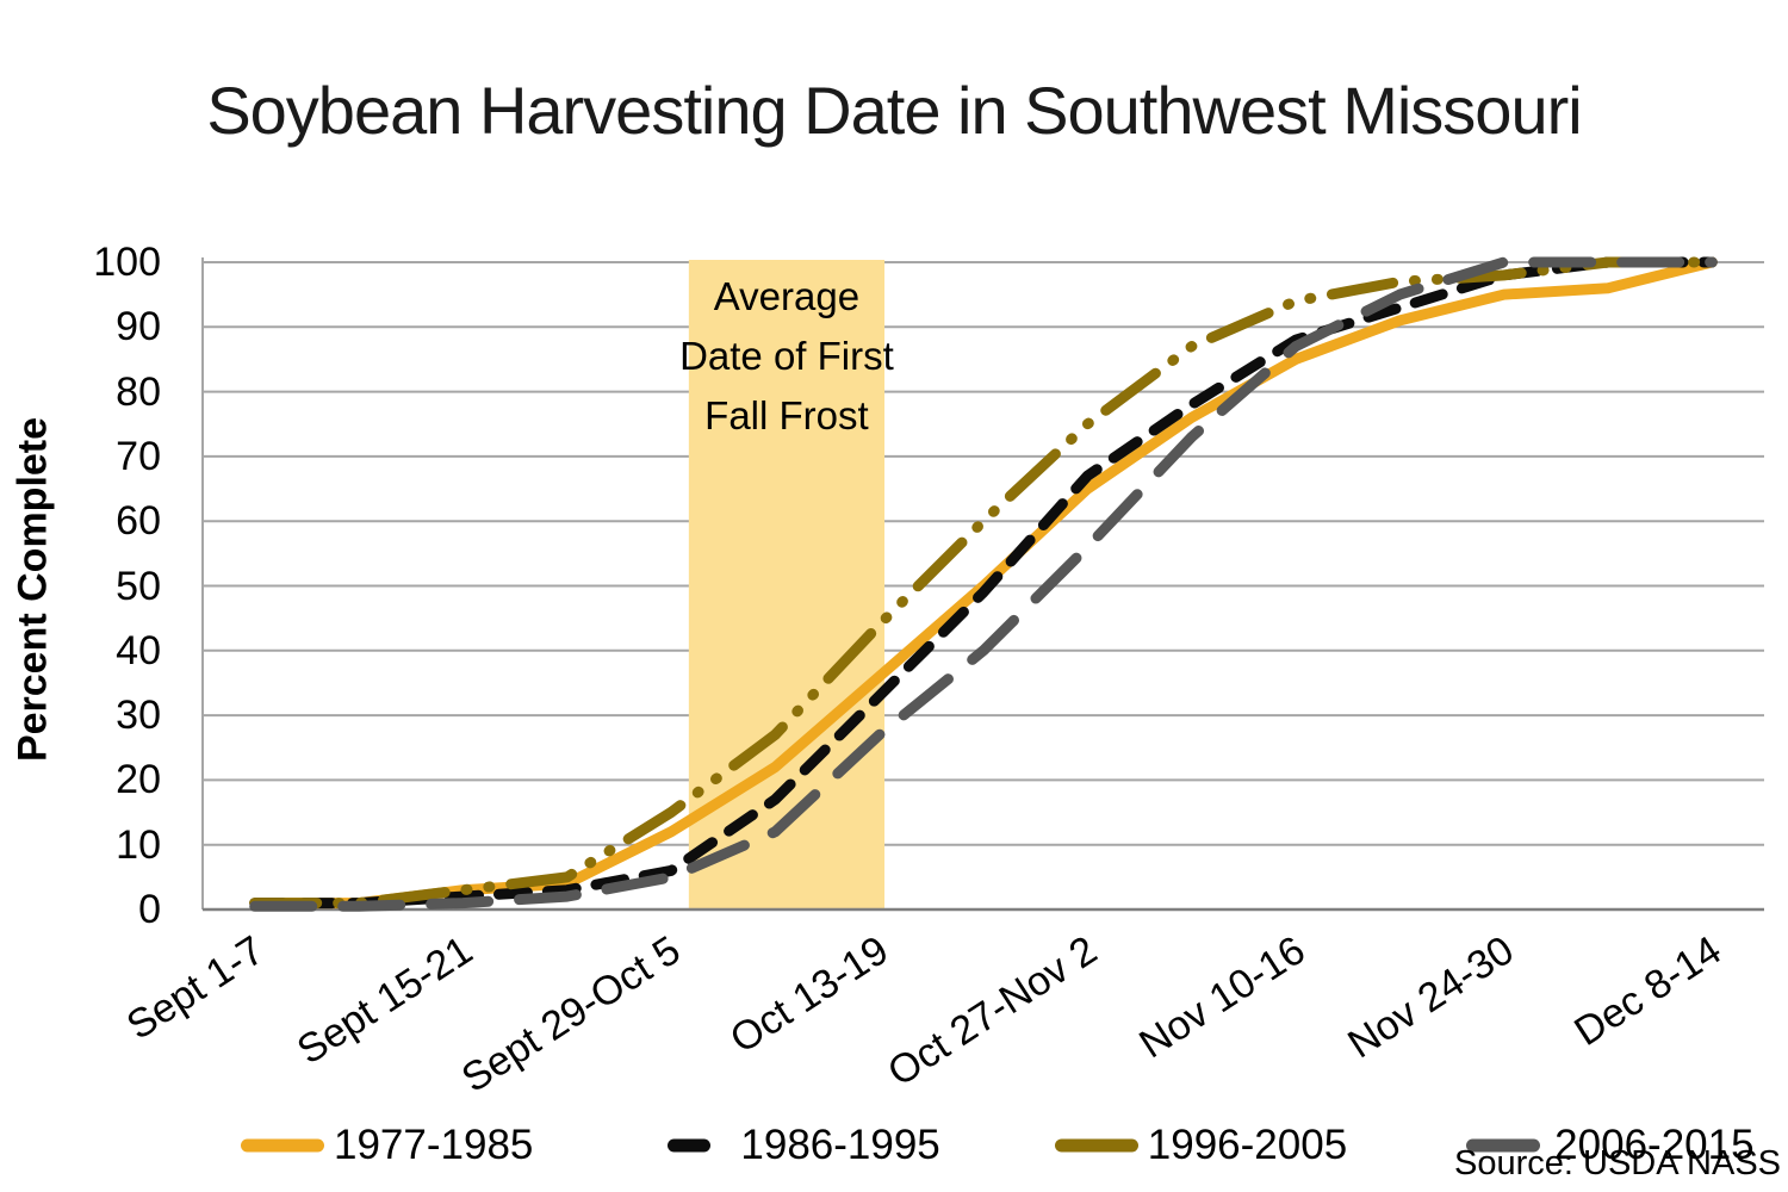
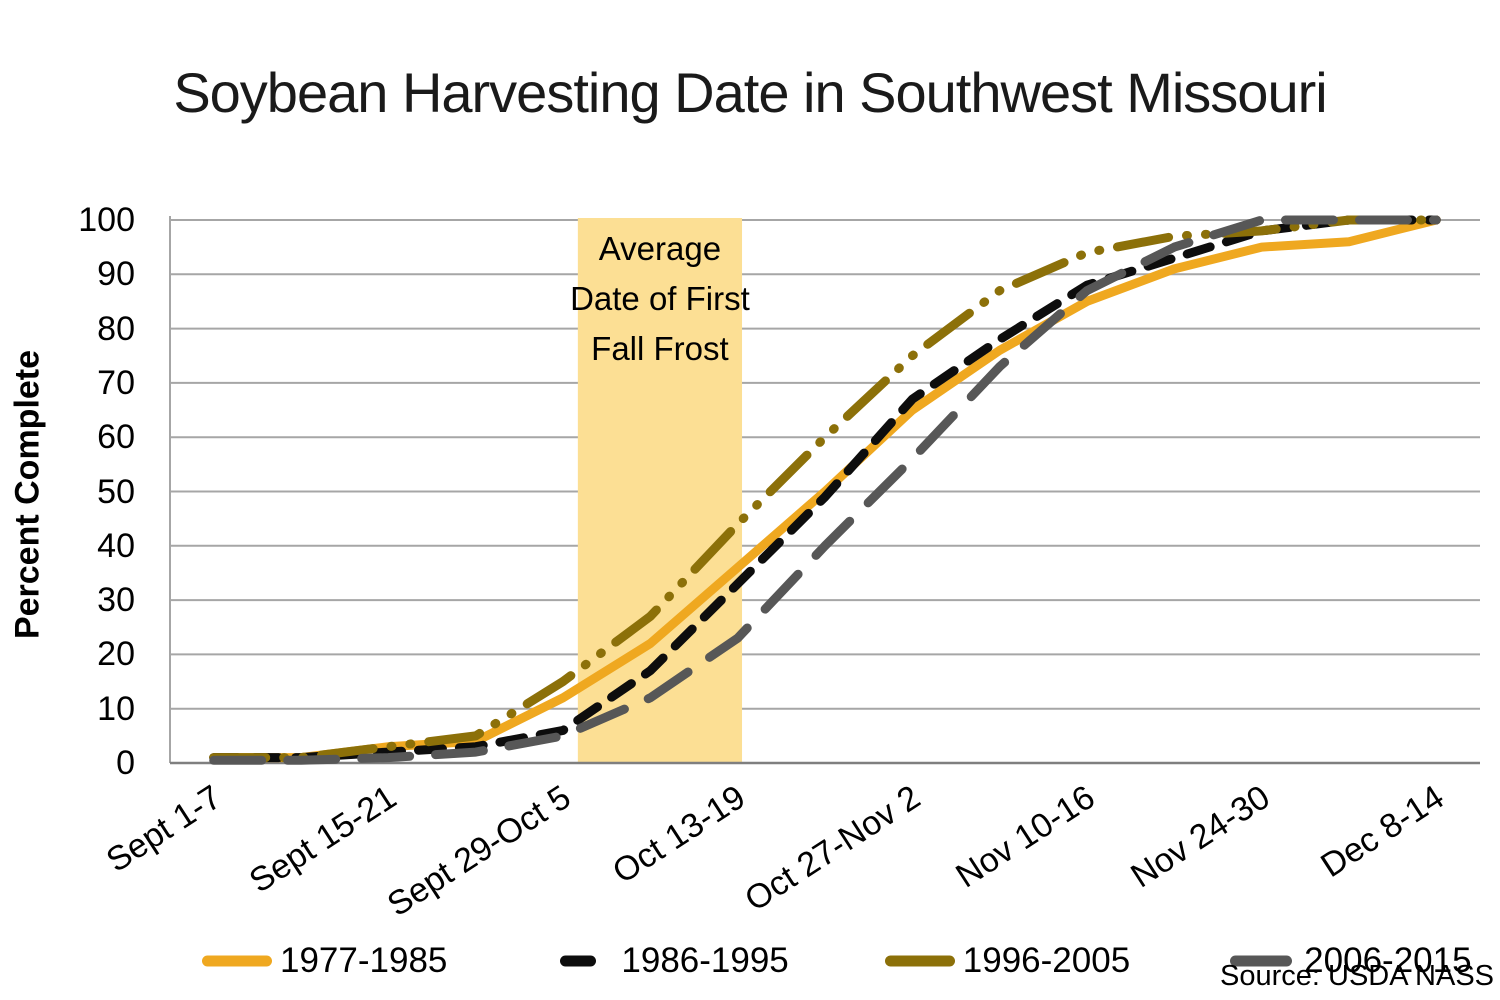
2006-2015/Oct 13-19: 27 -> 23
